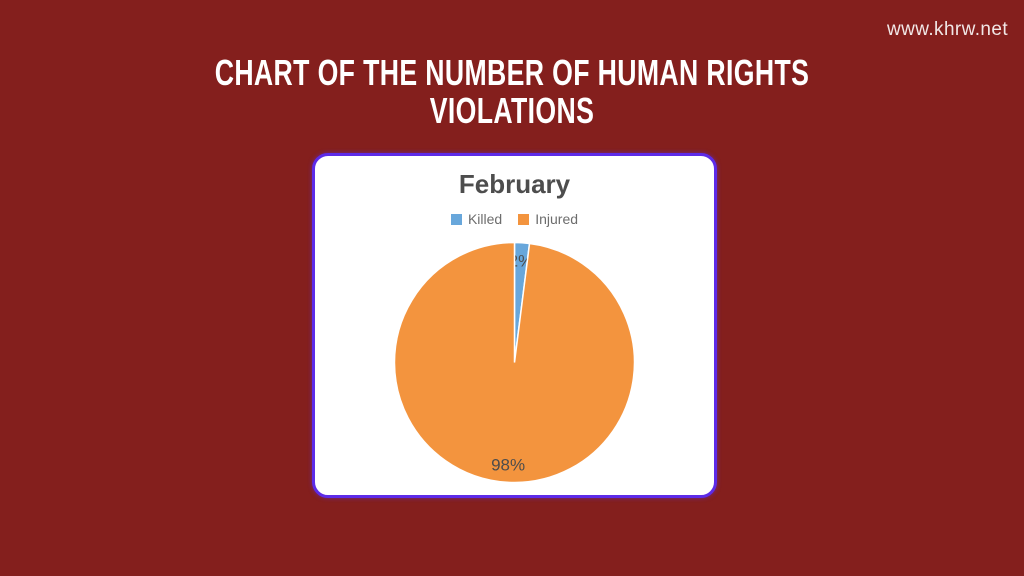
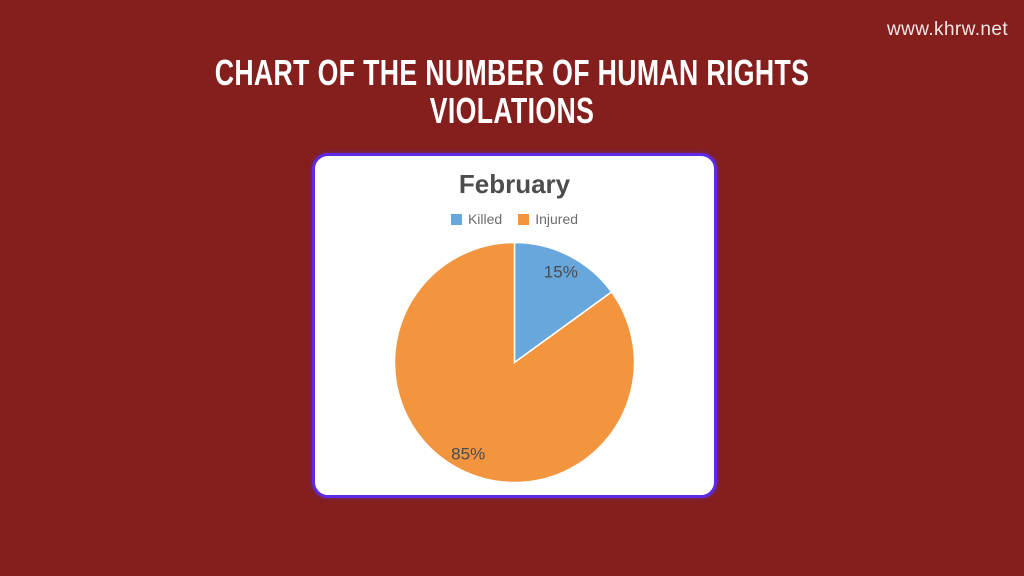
Killed: 2% -> 15%
Injured: 98% -> 85%
